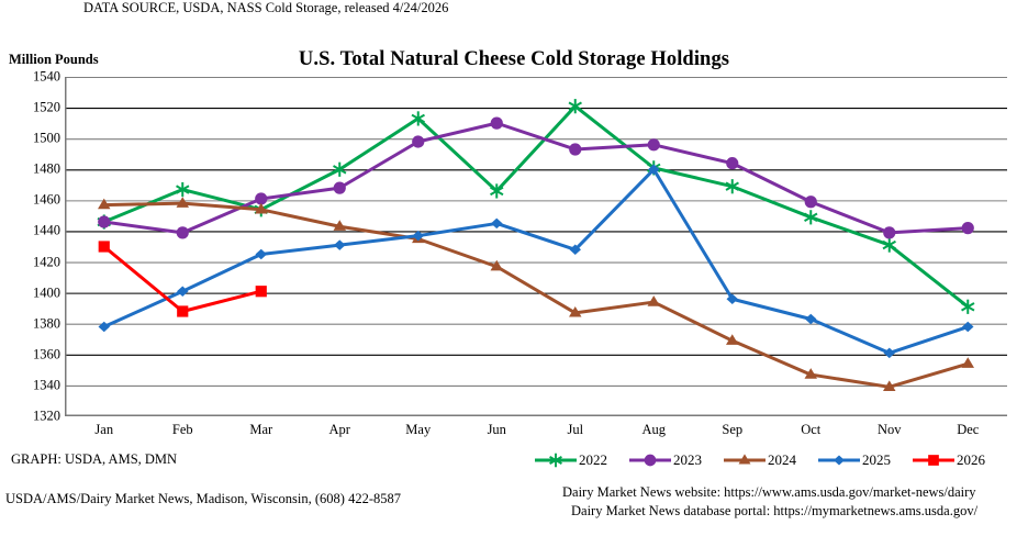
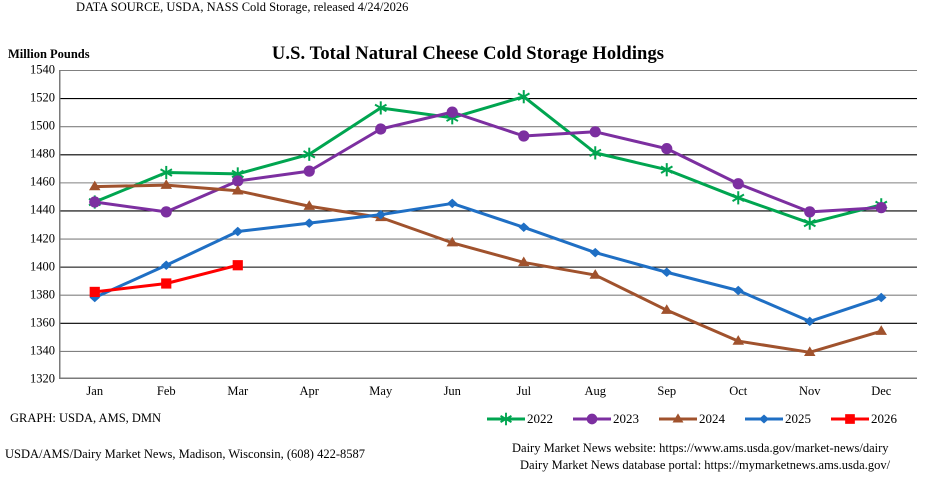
2026/Jan: 1430 -> 1382
2022/Mar: 1454 -> 1466
2022/Jun: 1466 -> 1506
2024/Jul: 1387 -> 1403
2025/Aug: 1480 -> 1410
2022/Dec: 1391 -> 1444
